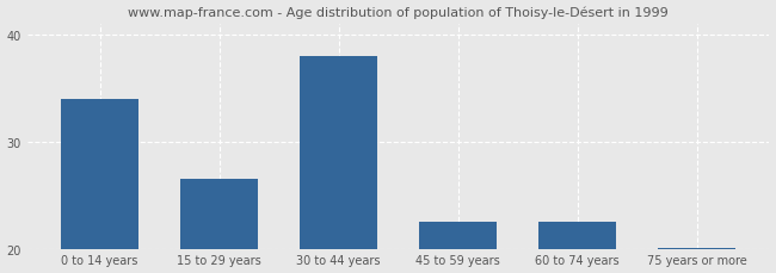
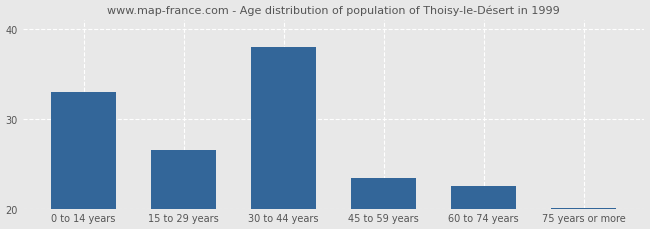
0 to 14 years: 34.0 -> 33.0
45 to 59 years: 22.5 -> 23.4
